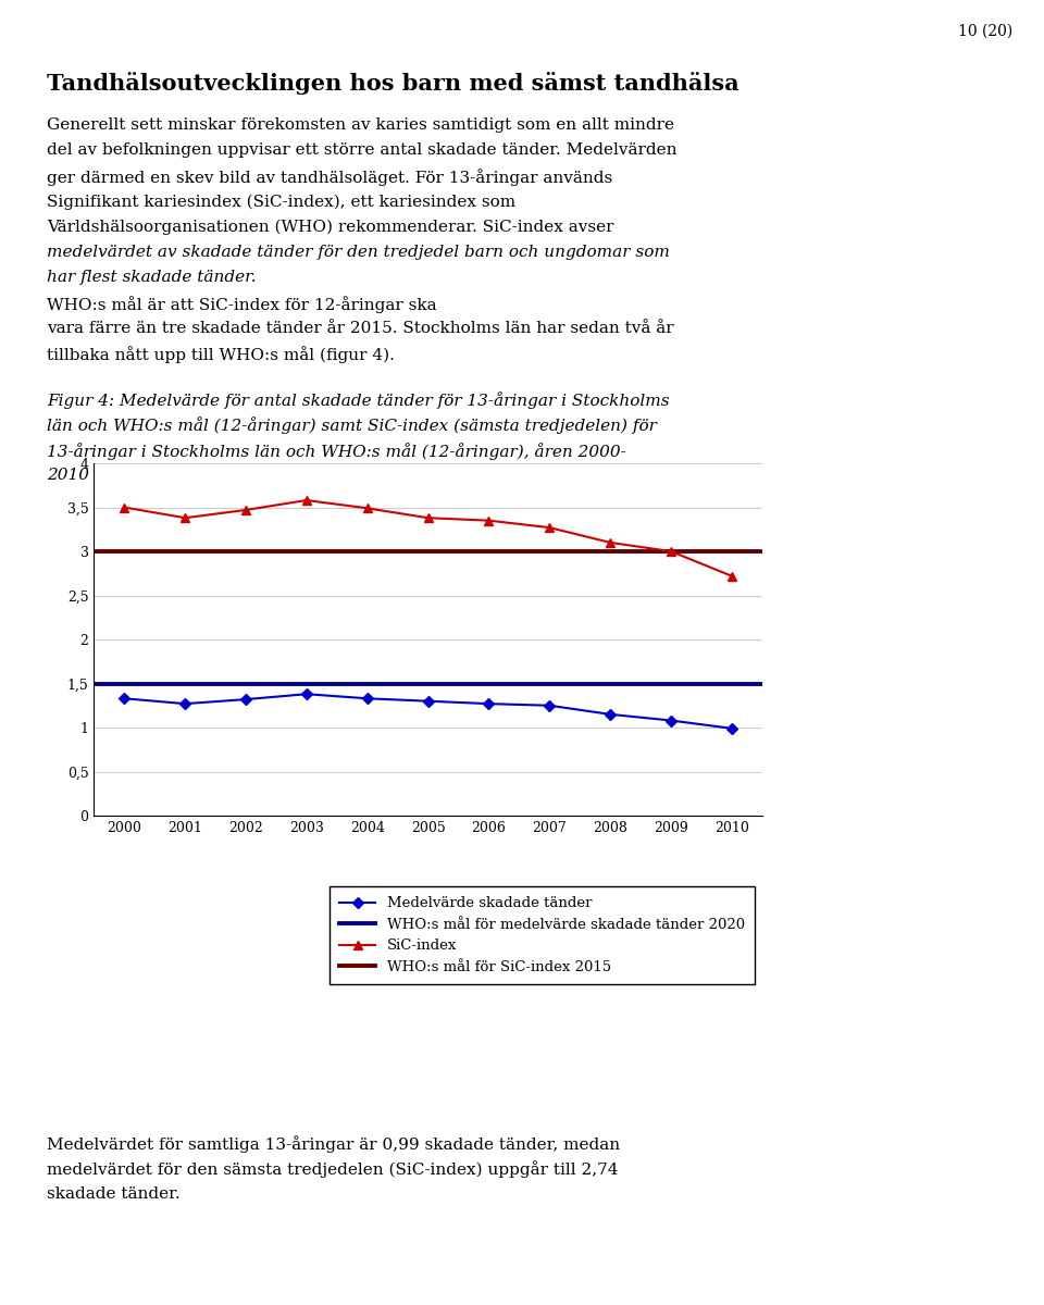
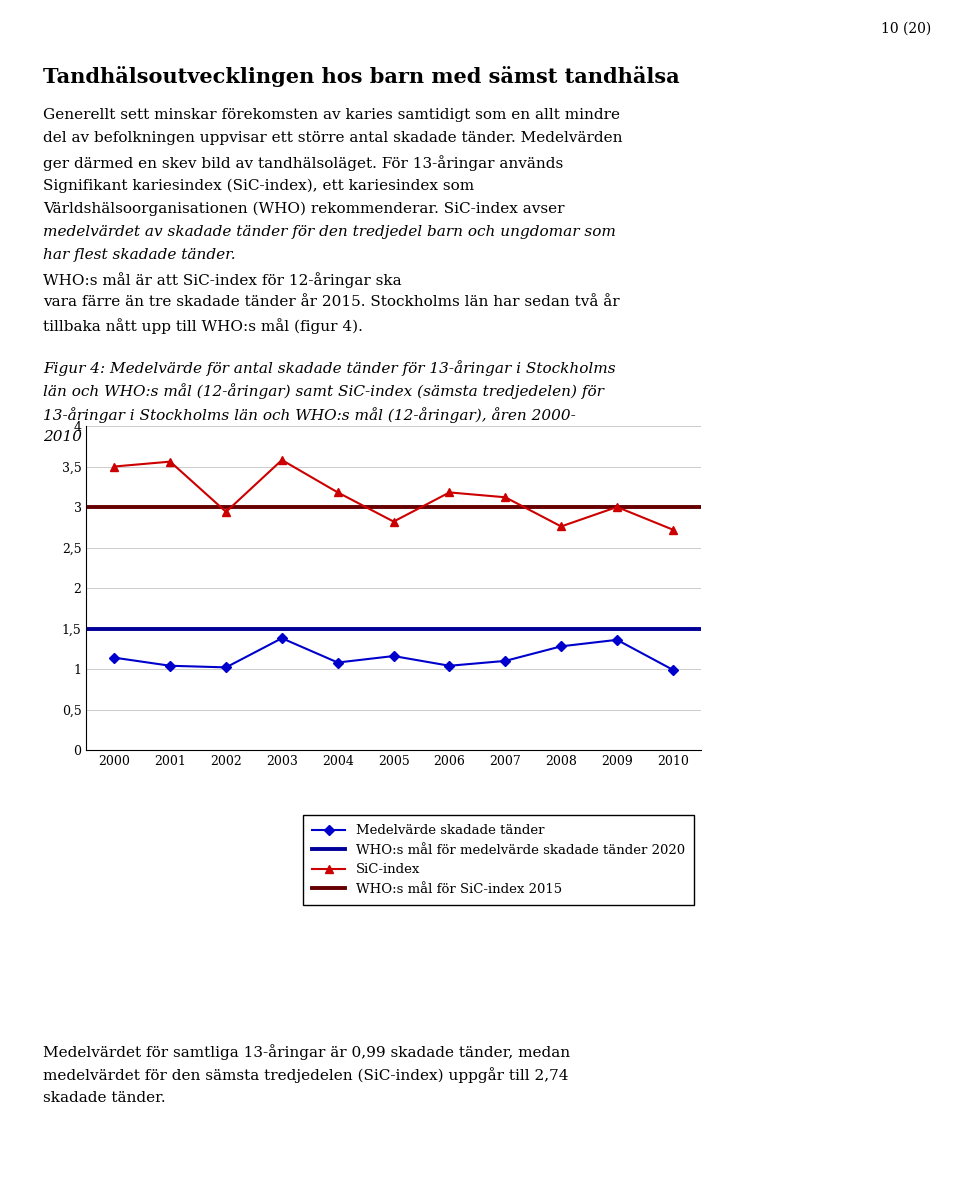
Medelvärde skadade tänder/2000: 1,33 -> 1,14
Medelvärde skadade tänder/2001: 1,27 -> 1,04
SiC-index/2001: 3,38 -> 3,56
Medelvärde skadade tänder/2002: 1,32 -> 1,02
SiC-index/2002: 3,47 -> 2,94
Medelvärde skadade tänder/2004: 1,33 -> 1,08
SiC-index/2004: 3,49 -> 3,18
Medelvärde skadade tänder/2005: 1,30 -> 1,16
SiC-index/2005: 3,38 -> 2,82
Medelvärde skadade tänder/2006: 1,27 -> 1,04
SiC-index/2006: 3,35 -> 3,18
Medelvärde skadade tänder/2007: 1,25 -> 1,10
SiC-index/2007: 3,27 -> 3,12
Medelvärde skadade tänder/2008: 1,15 -> 1,28
SiC-index/2008: 3,10 -> 2,76
Medelvärde skadade tänder/2009: 1,08 -> 1,36
